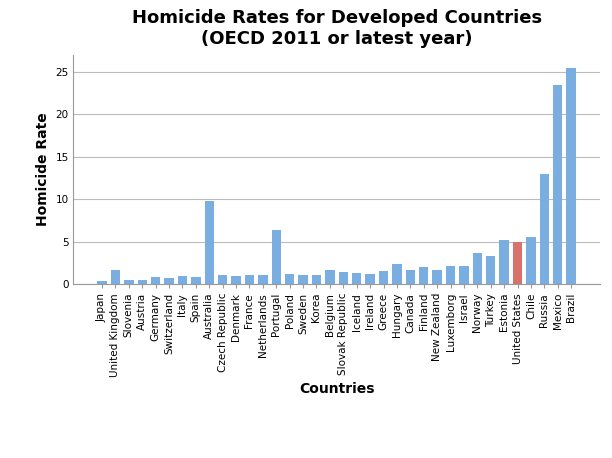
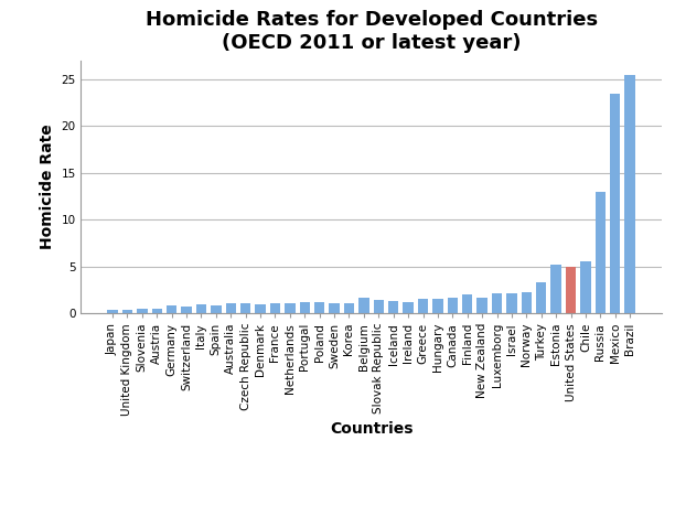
United Kingdom: 1.6 -> 0.3
Australia: 9.8 -> 1.0
Portugal: 6.4 -> 1.2
Hungary: 2.4 -> 1.5
Norway: 3.6 -> 2.2
